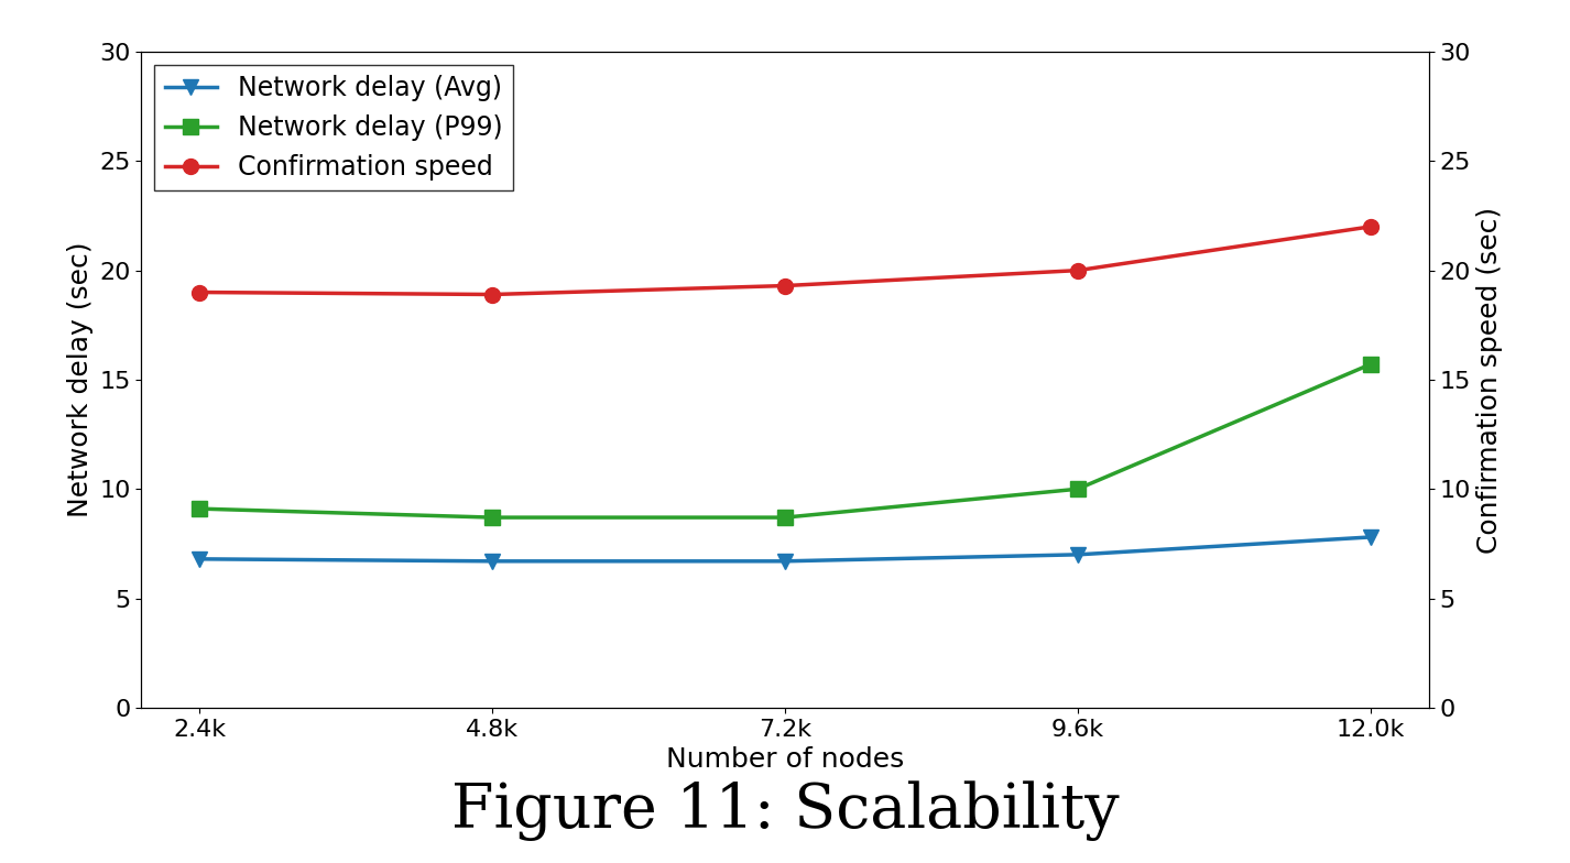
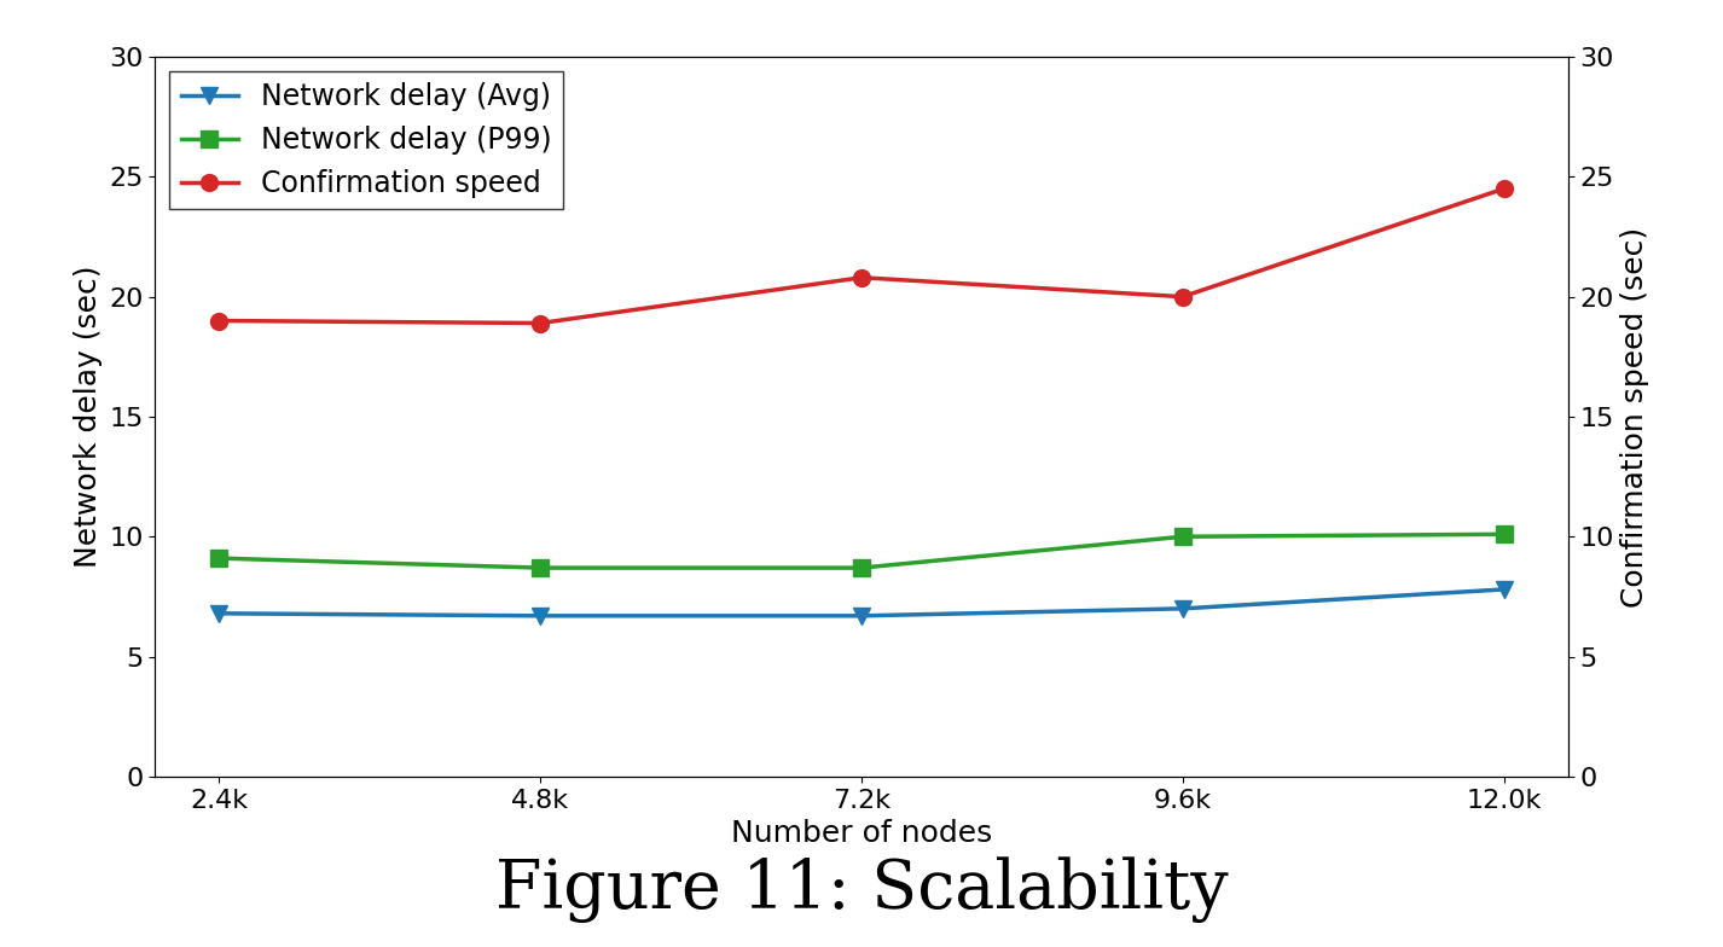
Confirmation speed/7.2k: 19.3 -> 20.8
Network delay (P99)/12.0k: 15.7 -> 10.1
Confirmation speed/12.0k: 22.0 -> 24.5
